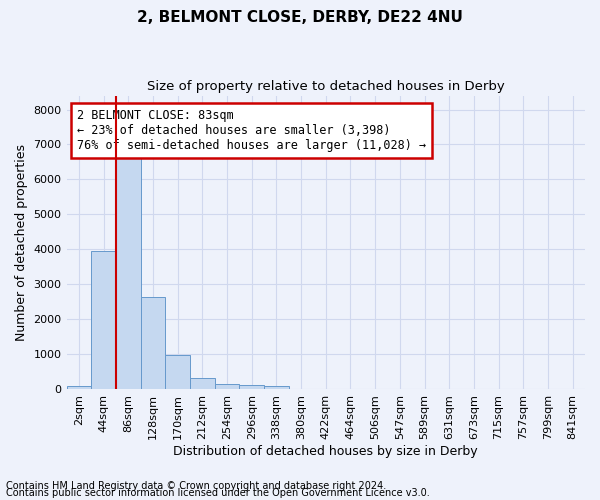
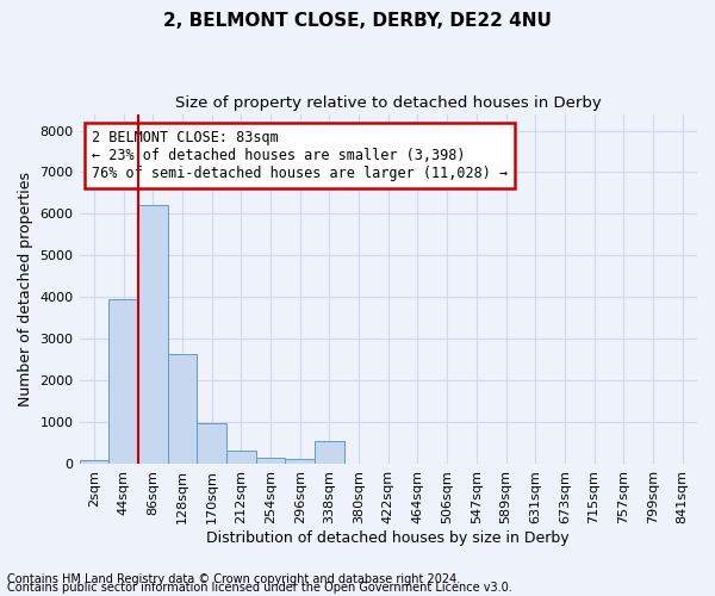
86sqm: 6600 -> 6200
338sqm: 80 -> 550
